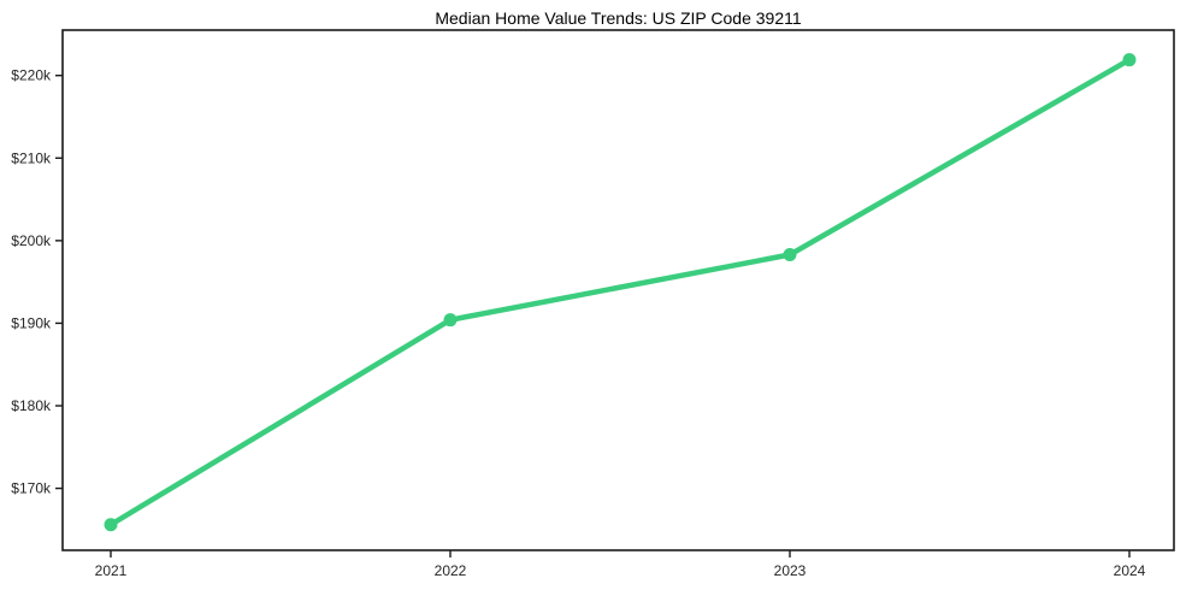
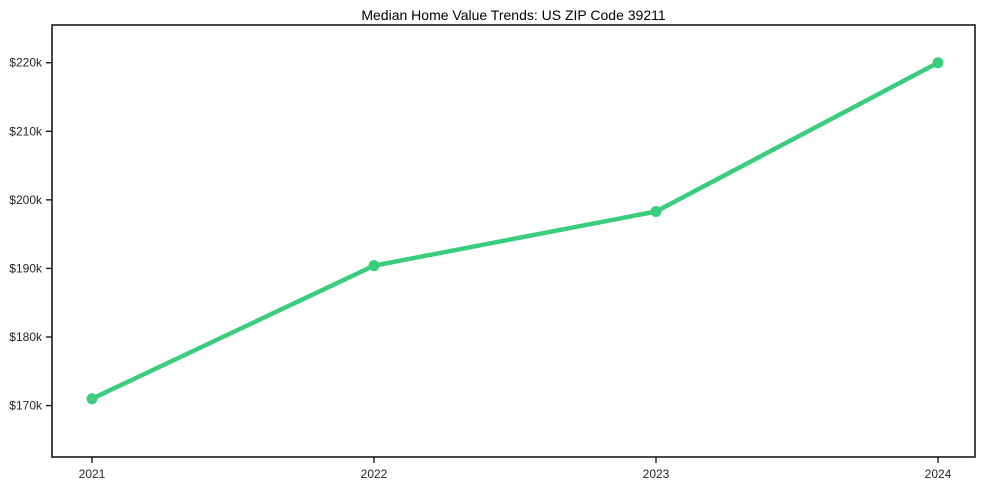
2021: $166k -> $171k
2024: $222k -> $220k
